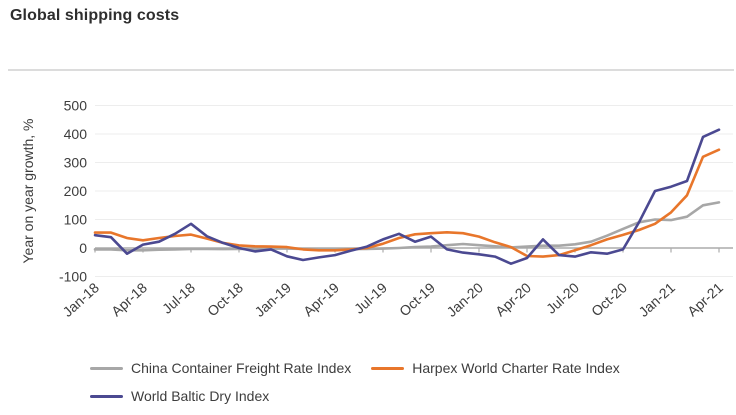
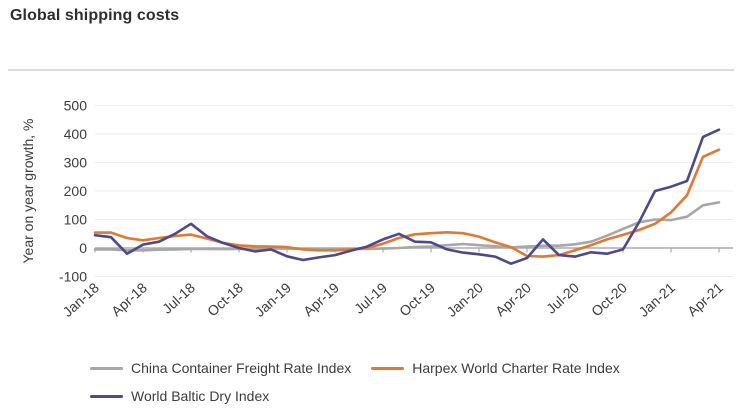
World Baltic Dry Index/Oct-19: 40 -> 20
